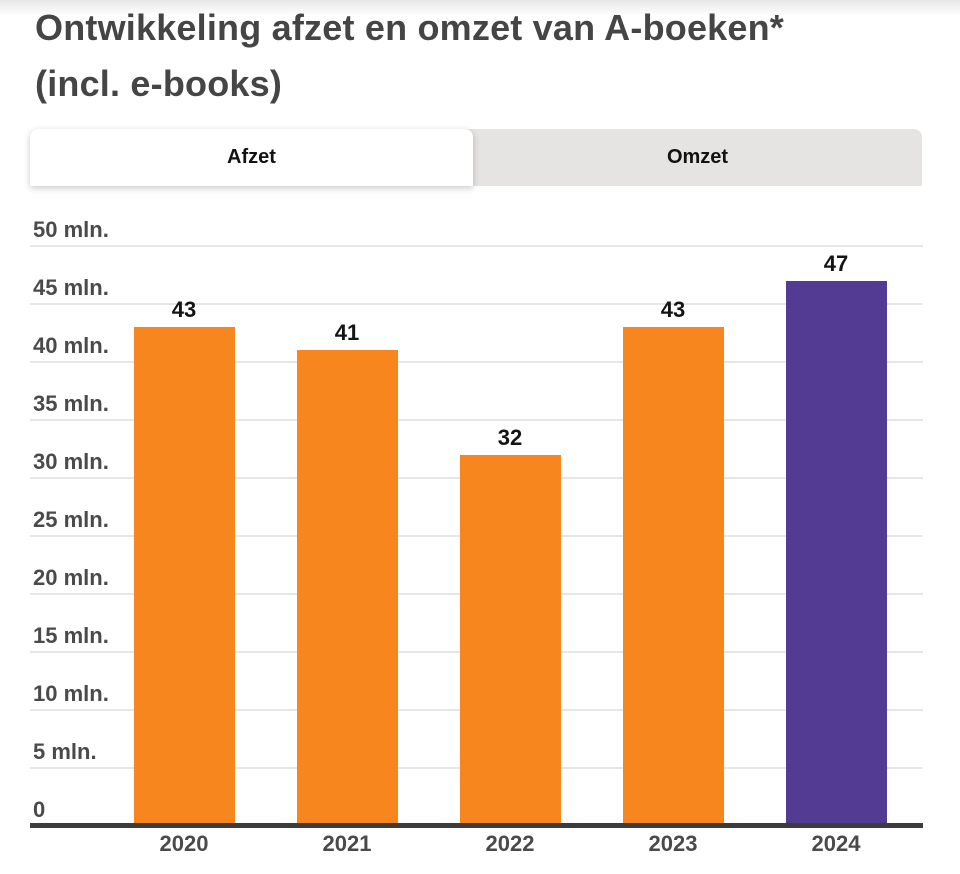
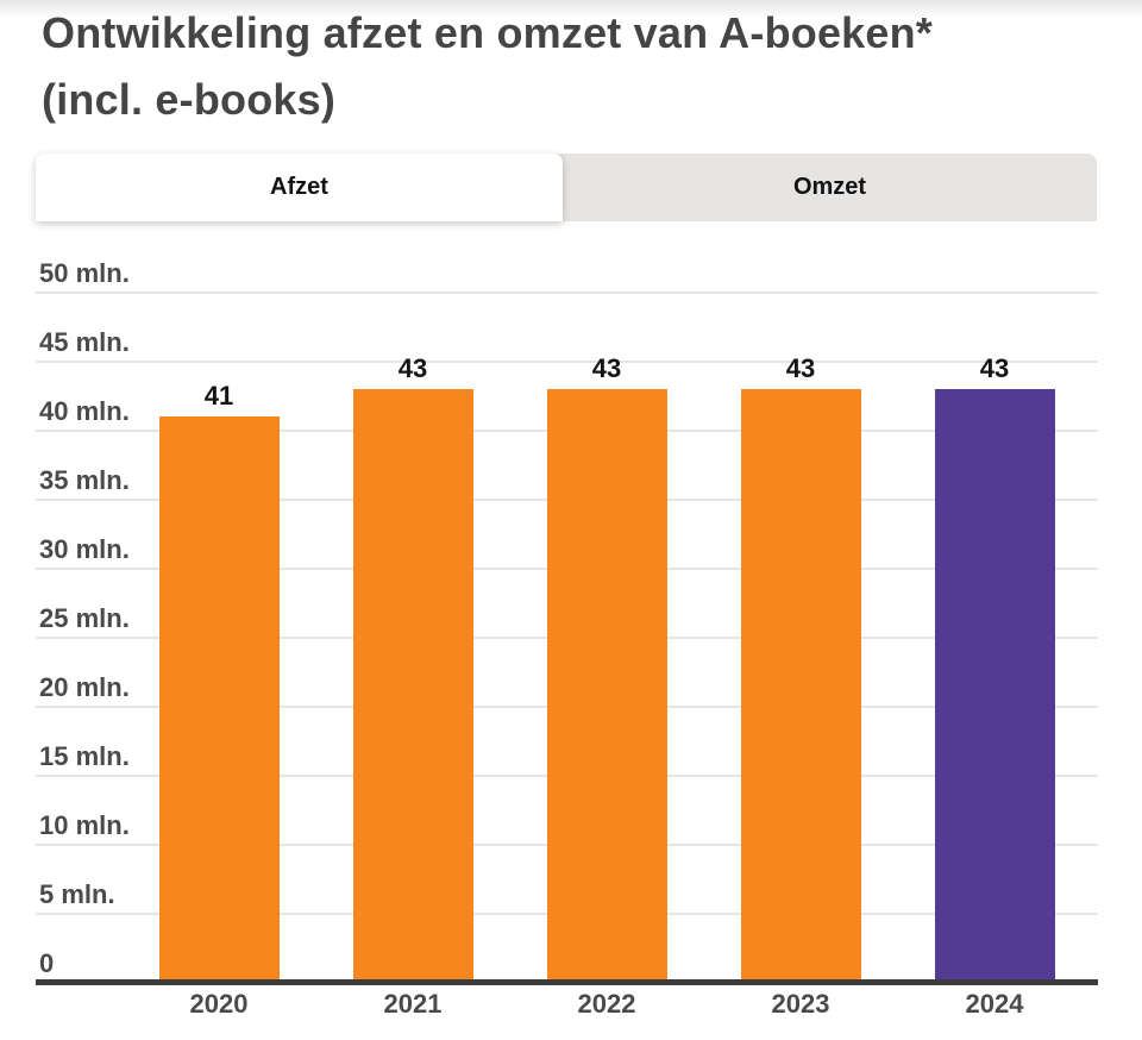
2020: 43 -> 41
2021: 41 -> 43
2022: 32 -> 43
2024: 47 -> 43
